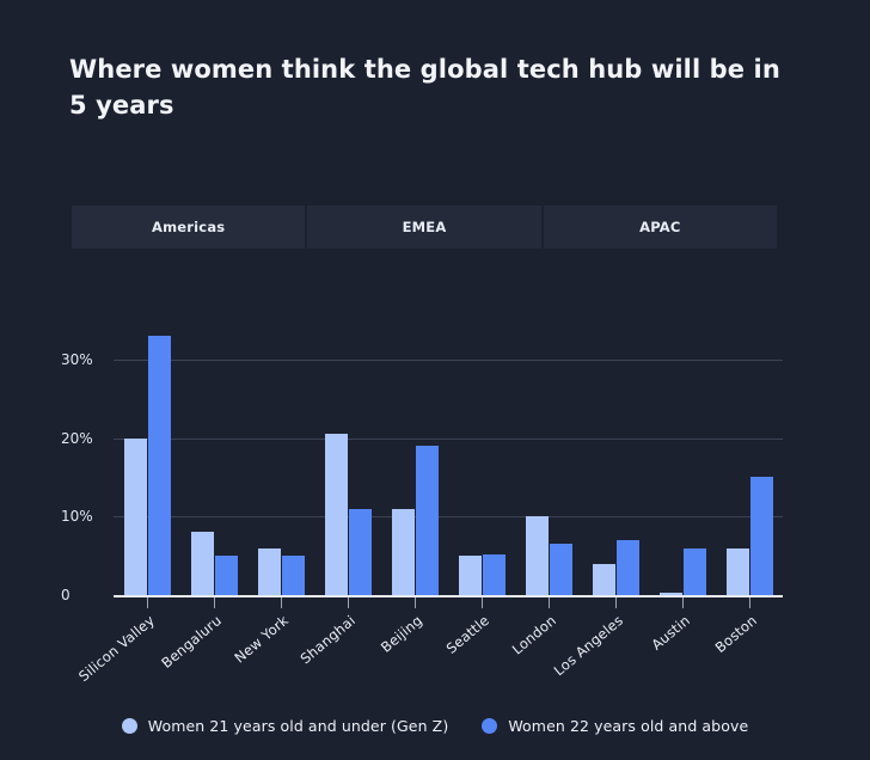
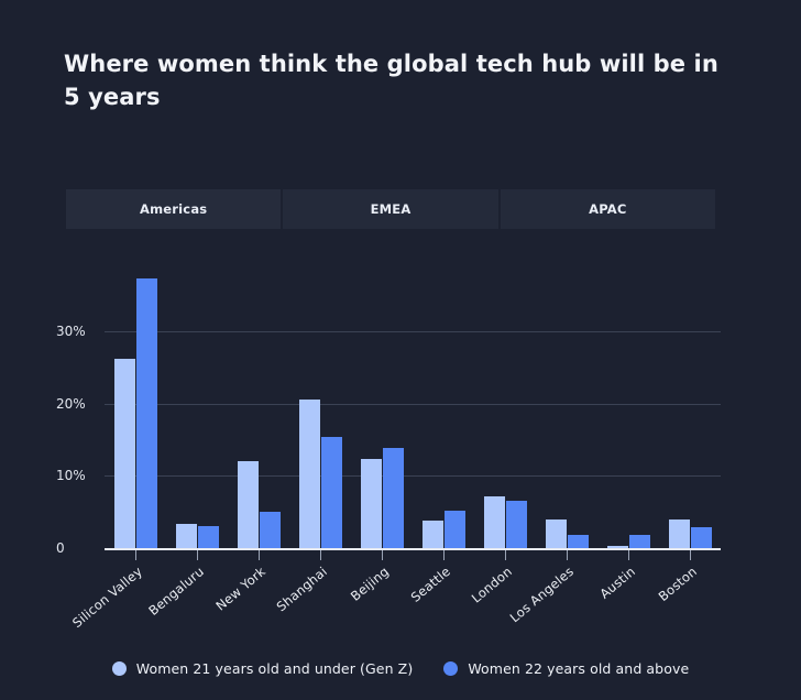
Women 21 years old and under (Gen Z)/Silicon Valley: 20% -> 26%
Women 22 years old and above/Silicon Valley: 33% -> 37%
Women 21 years old and under (Gen Z)/Bengaluru: 8% -> 3%
Women 22 years old and above/Bengaluru: 5% -> 3%
Women 21 years old and under (Gen Z)/New York: 6% -> 12%
Women 22 years old and above/Shanghai: 11% -> 15%
Women 21 years old and under (Gen Z)/Beijing: 11% -> 12%
Women 22 years old and above/Beijing: 19% -> 14%
Women 21 years old and under (Gen Z)/Seattle: 5% -> 4%
Women 21 years old and under (Gen Z)/London: 10% -> 7%
Women 22 years old and above/Los Angeles: 7% -> 2%
Women 22 years old and above/Austin: 6% -> 2%
Women 21 years old and under (Gen Z)/Boston: 6% -> 4%
Women 22 years old and above/Boston: 15% -> 3%
